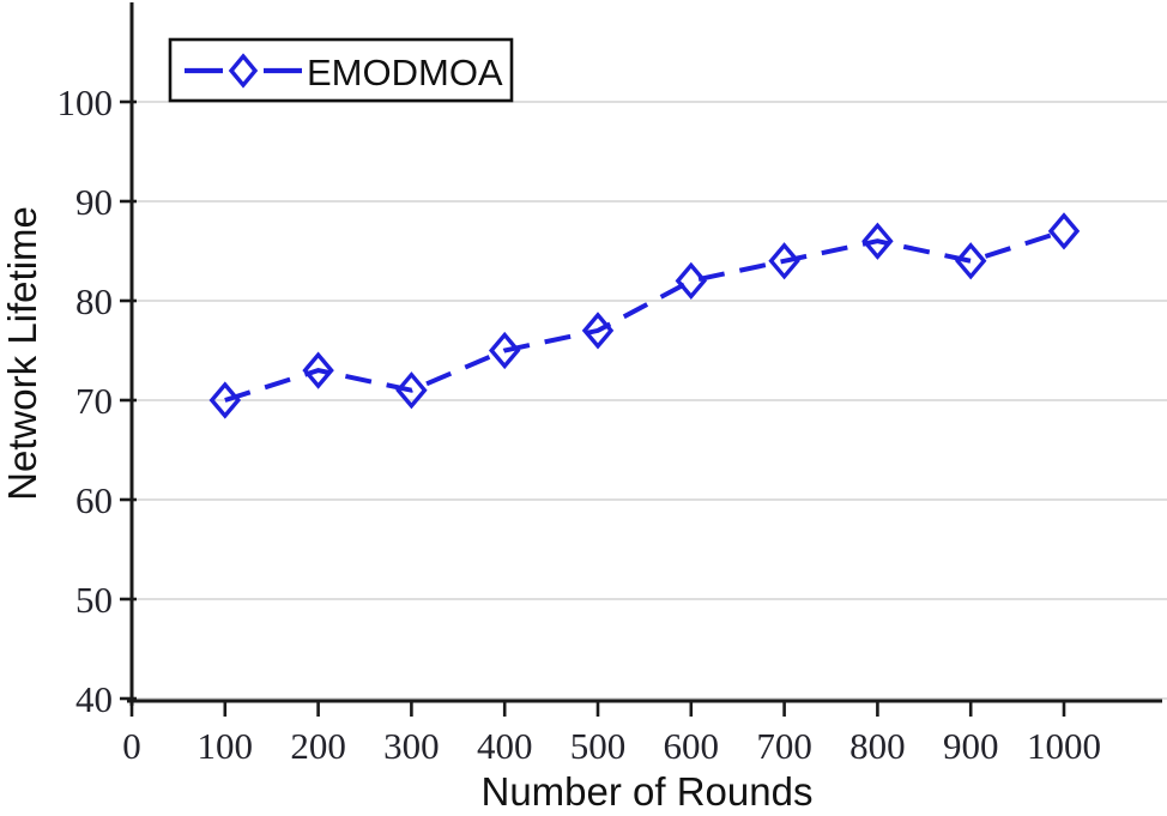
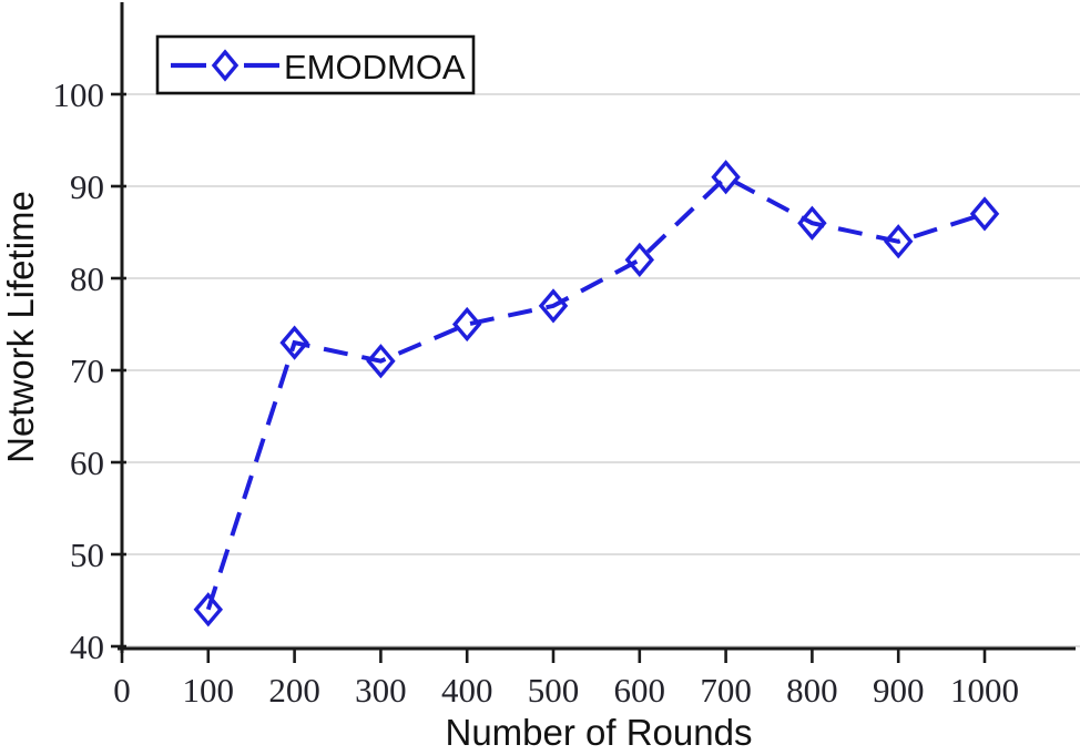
100: 70 -> 44
700: 84 -> 91
